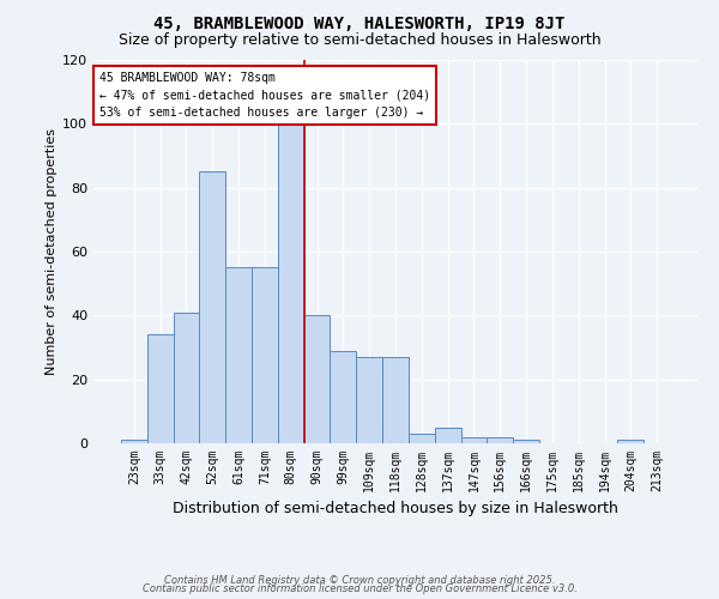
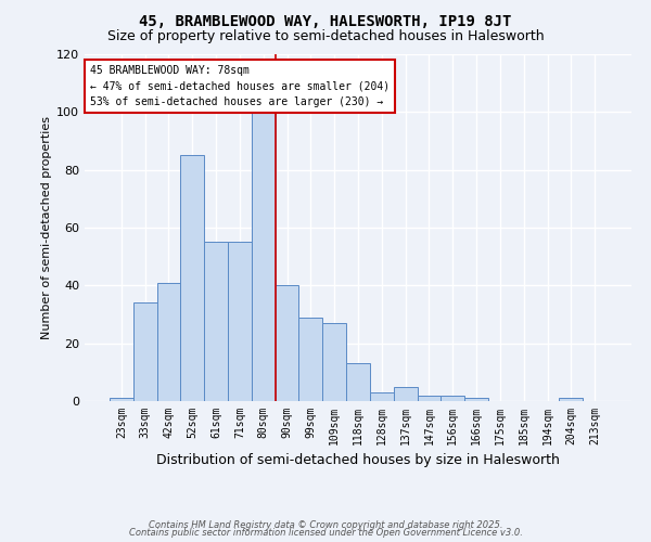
118sqm: 27 -> 13
